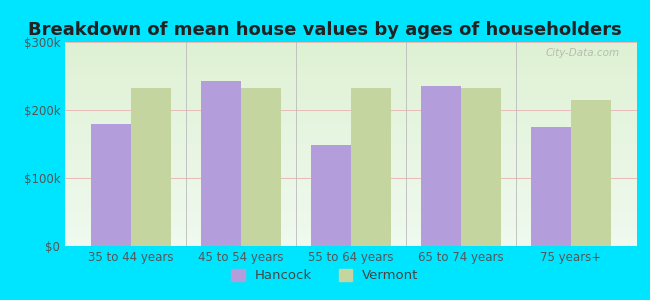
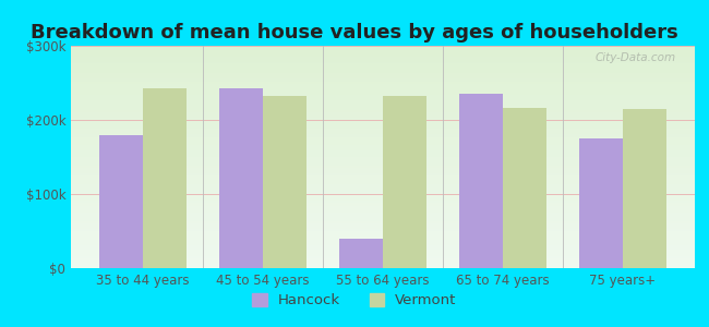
Vermont/35 to 44 years: $232k -> $242k
Hancock/55 to 64 years: $148k -> $40k
Vermont/65 to 74 years: $232k -> $216k
